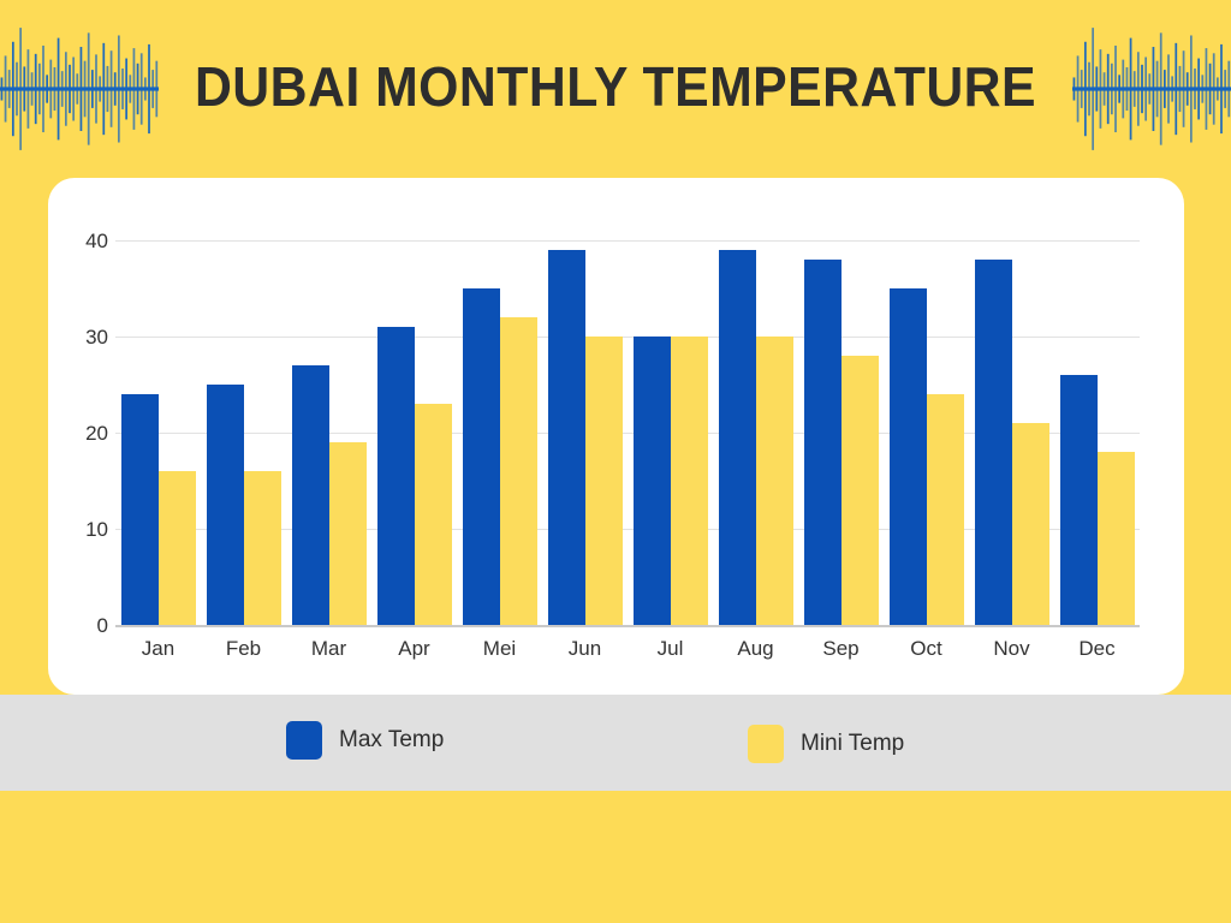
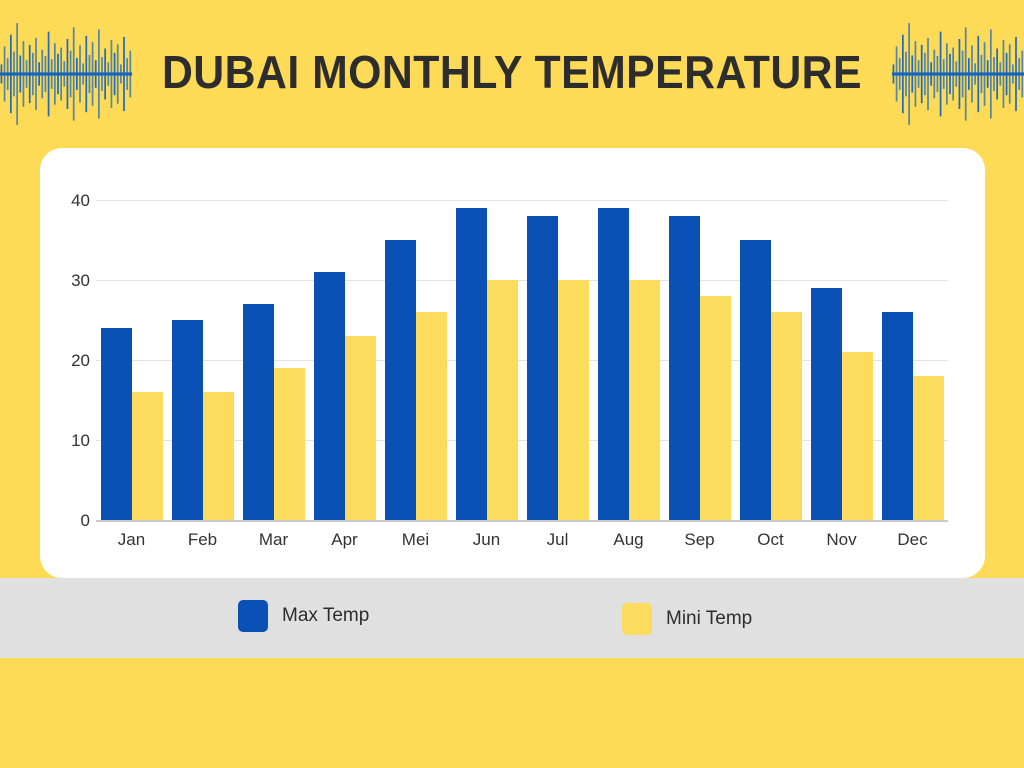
Mini Temp/Mei: 32 -> 26
Max Temp/Jul: 30 -> 38
Mini Temp/Oct: 24 -> 26
Max Temp/Nov: 38 -> 29
